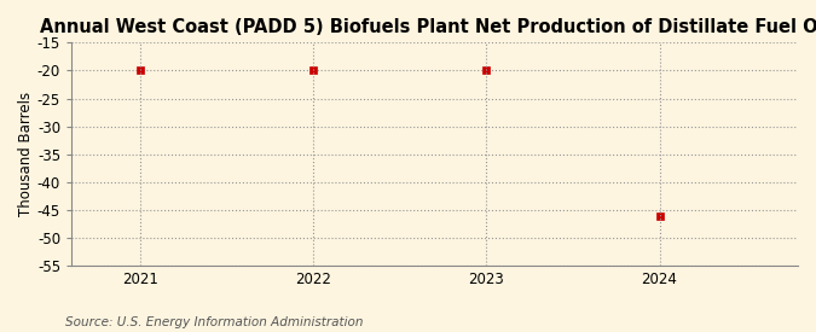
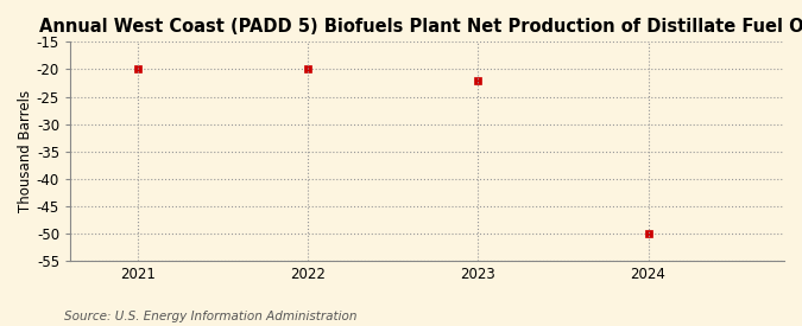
2023: -20 -> -22
2024: -46 -> -50
